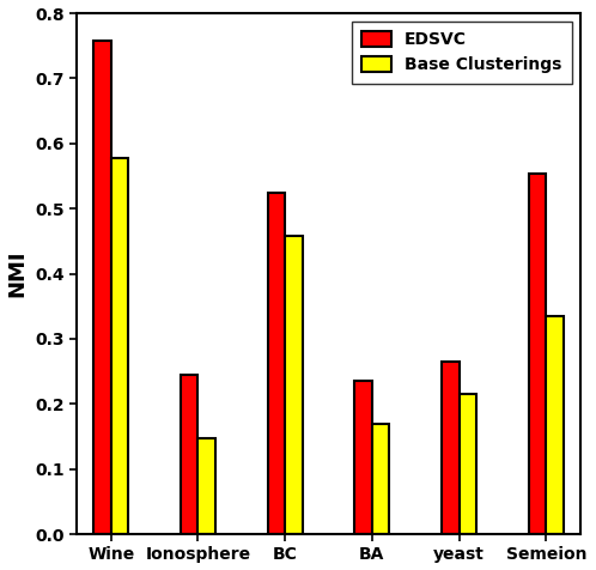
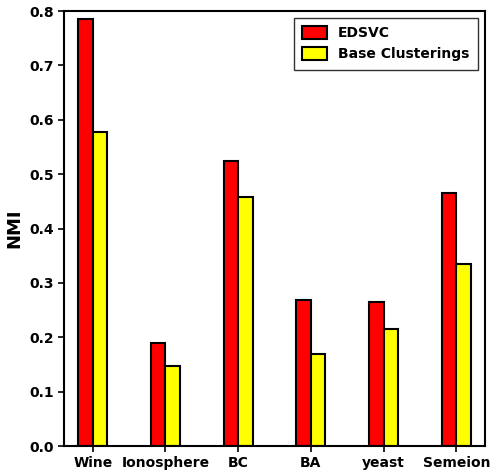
EDSVC/Wine: 0.758 -> 0.785
EDSVC/Ionosphere: 0.244 -> 0.190
EDSVC/BA: 0.236 -> 0.268
EDSVC/Semeion: 0.554 -> 0.465
